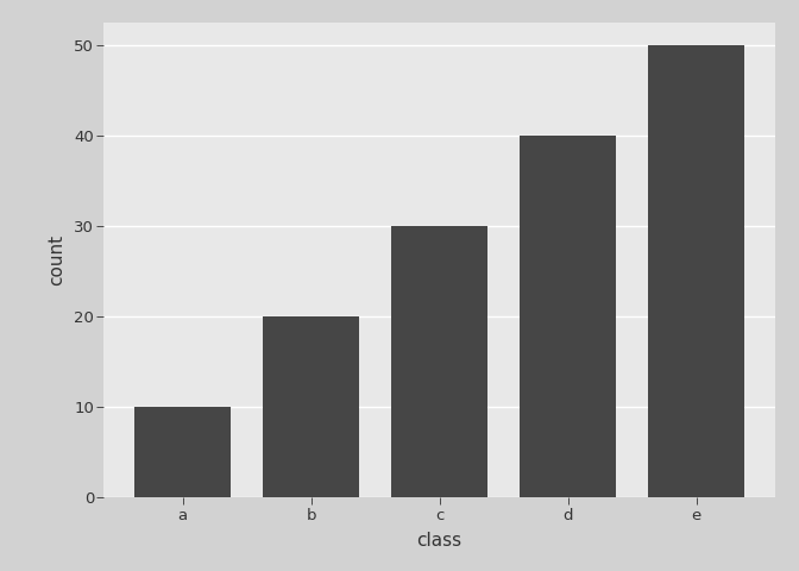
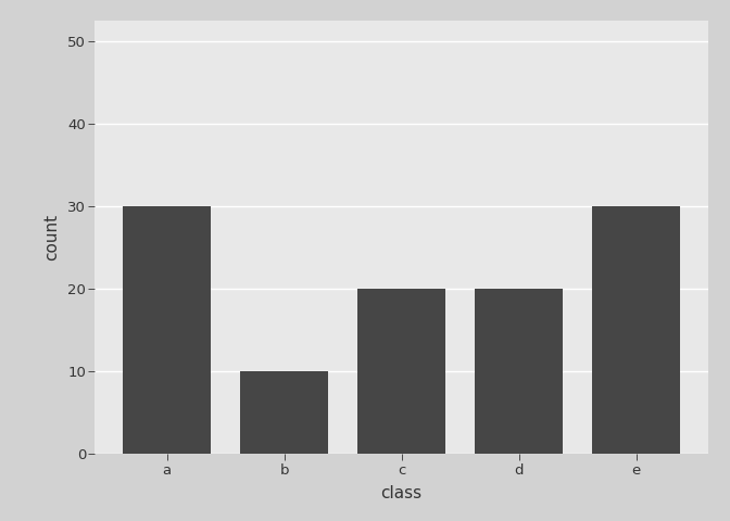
a: 10 -> 30
b: 20 -> 10
c: 30 -> 20
d: 40 -> 20
e: 50 -> 30
